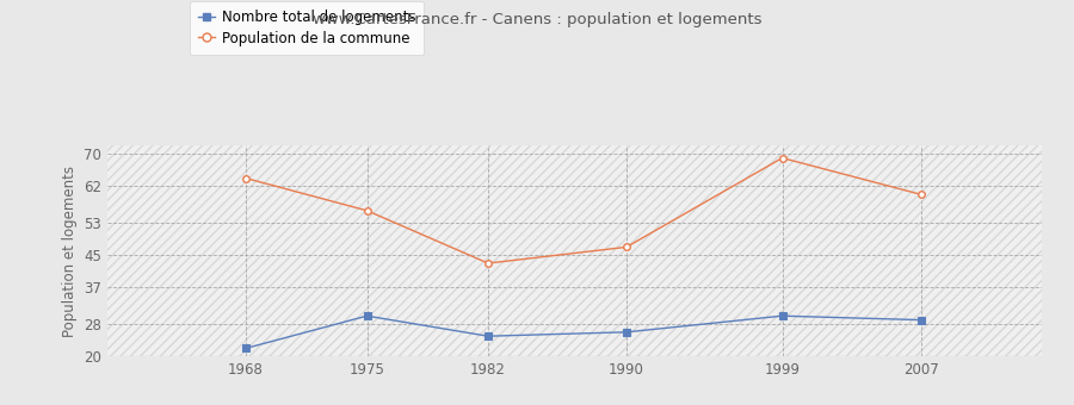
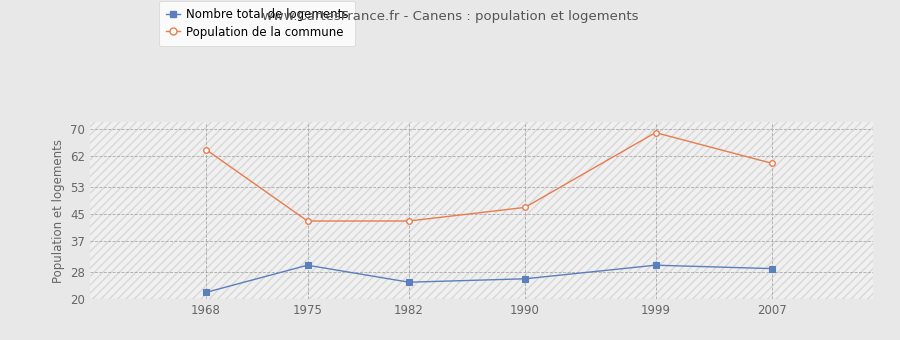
Population de la commune/1975: 56 -> 43
